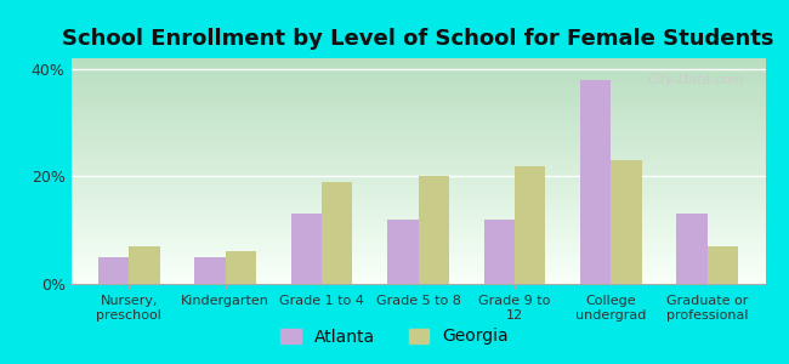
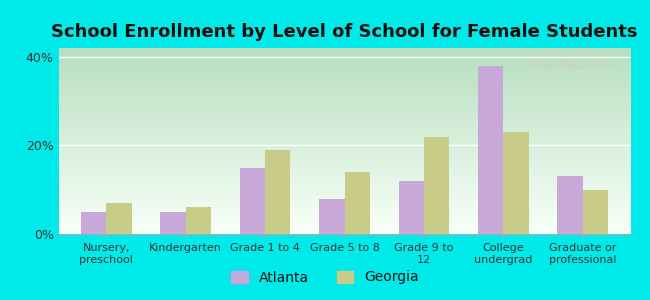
Atlanta/Grade 1 to 4: 13% -> 15%
Atlanta/Grade 5 to 8: 12% -> 8%
Georgia/Grade 5 to 8: 20% -> 14%
Georgia/Graduate or professional: 7% -> 10%
